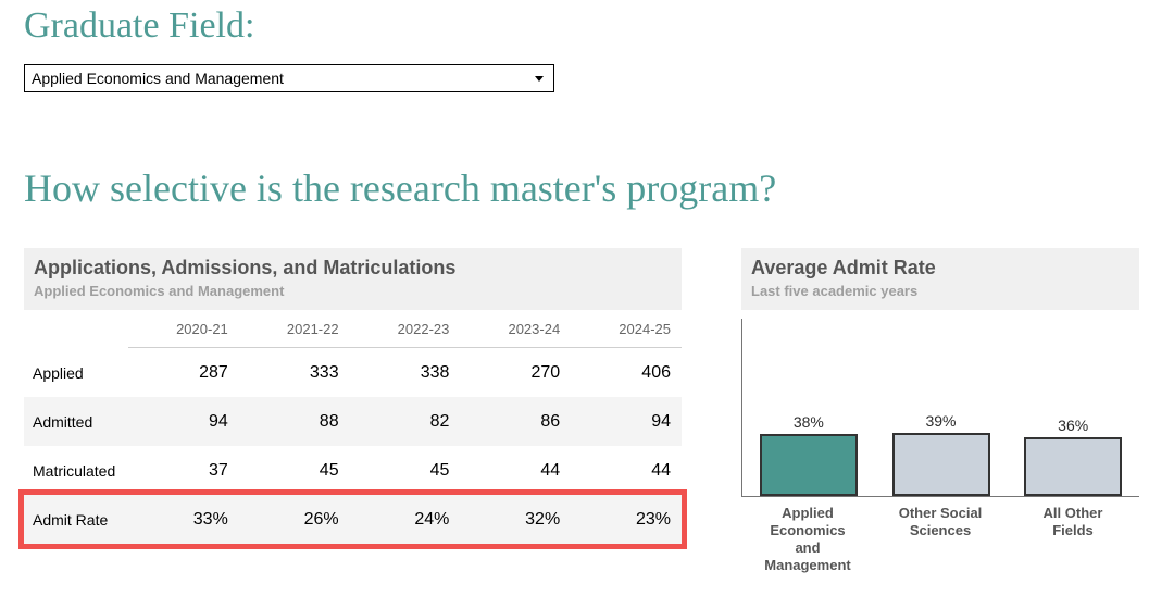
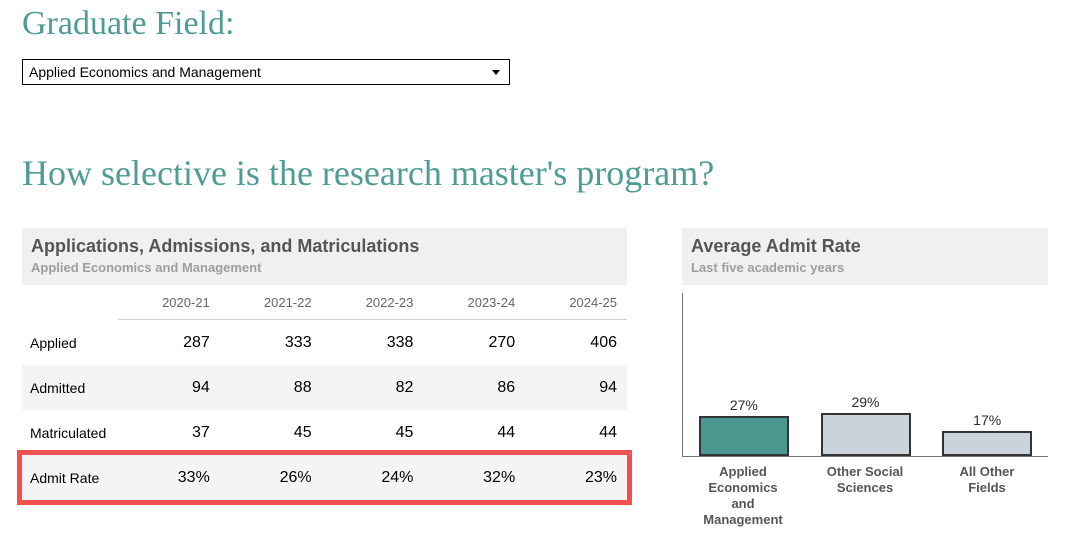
Applied Economics and Management: 38% -> 27%
Other Social Sciences: 39% -> 29%
All Other Fields: 36% -> 17%
